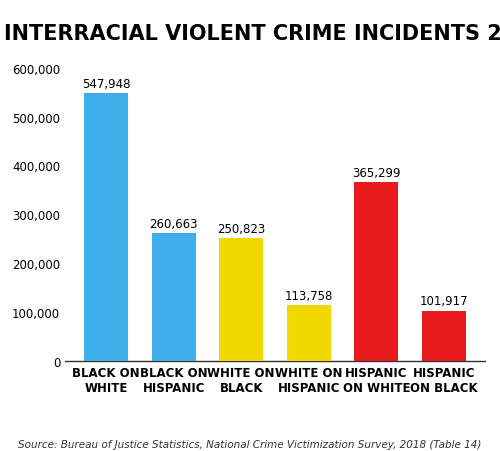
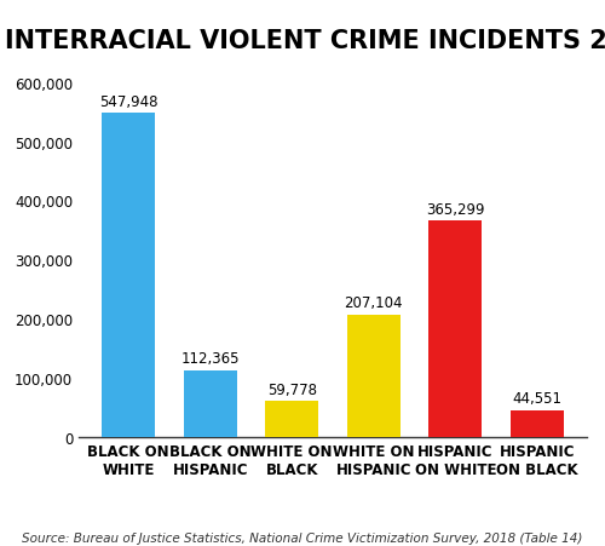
BLACK ON HISPANIC: 260,663 -> 112,365
WHITE ON BLACK: 250,823 -> 59,778
WHITE ON HISPANIC: 113,758 -> 207,104
HISPANIC ON BLACK: 101,917 -> 44,551
